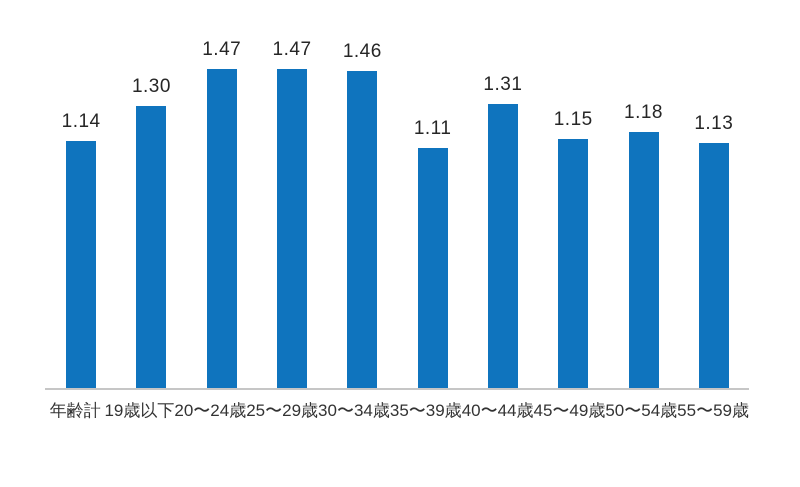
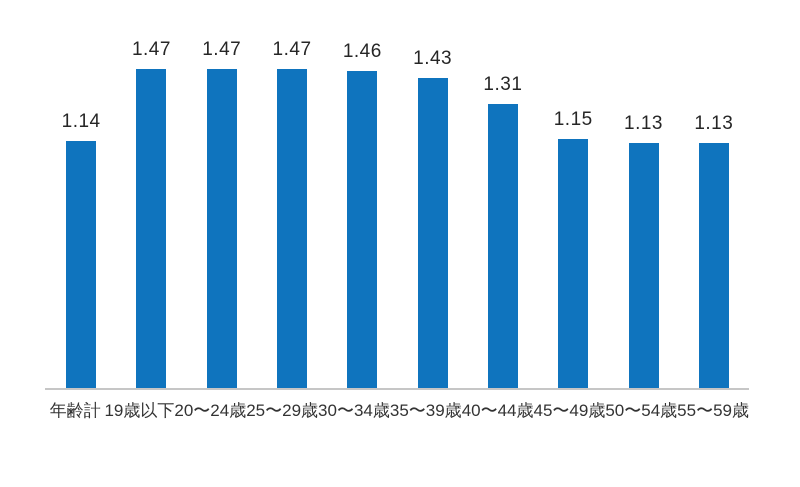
19歳以下: 1.30 -> 1.47
35〜39歳: 1.11 -> 1.43
50〜54歳: 1.18 -> 1.13
